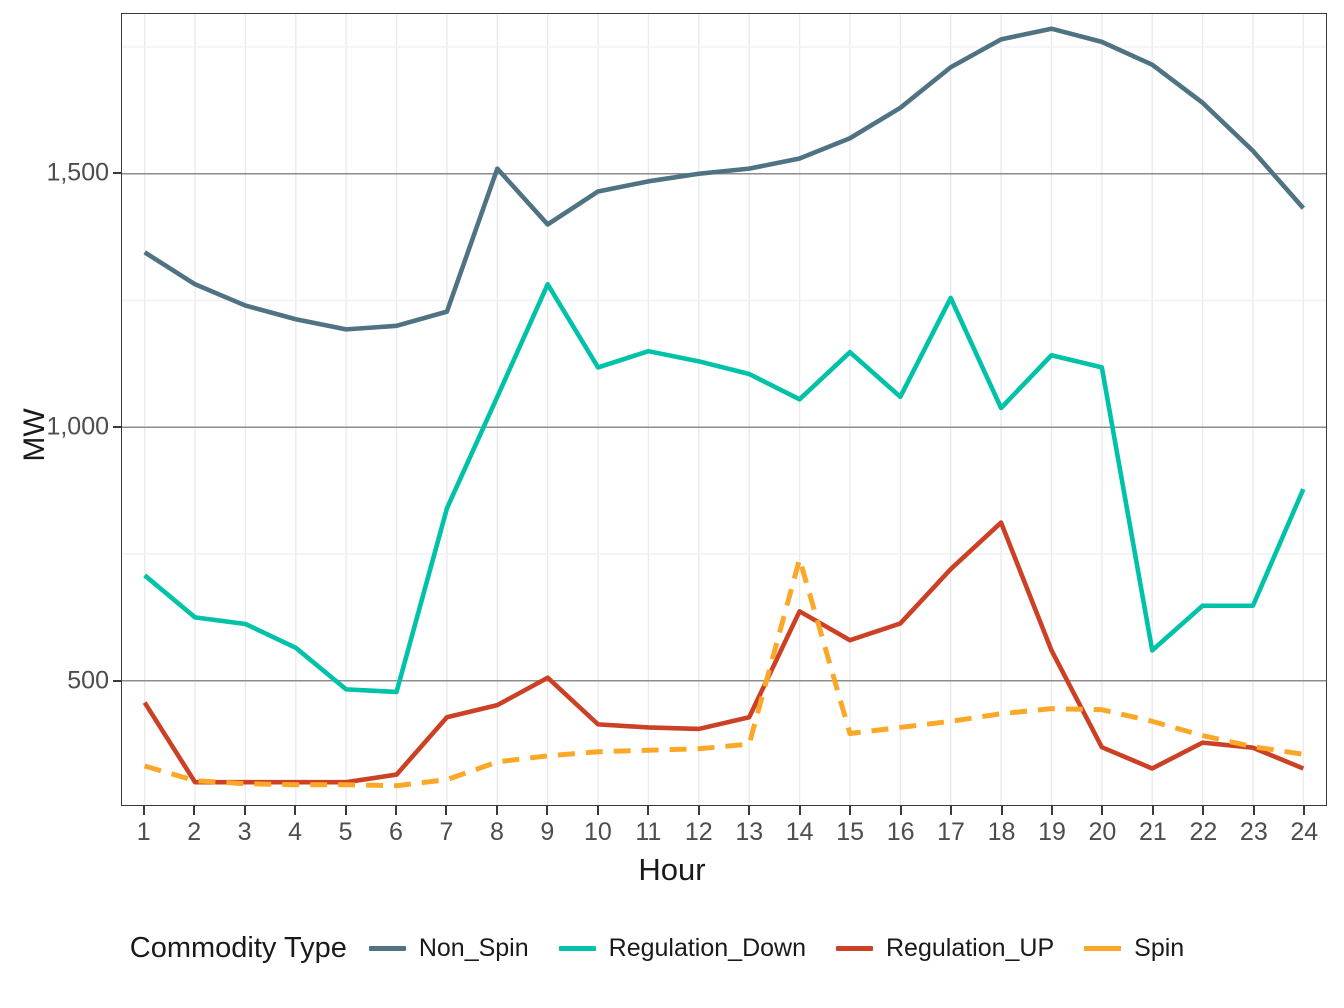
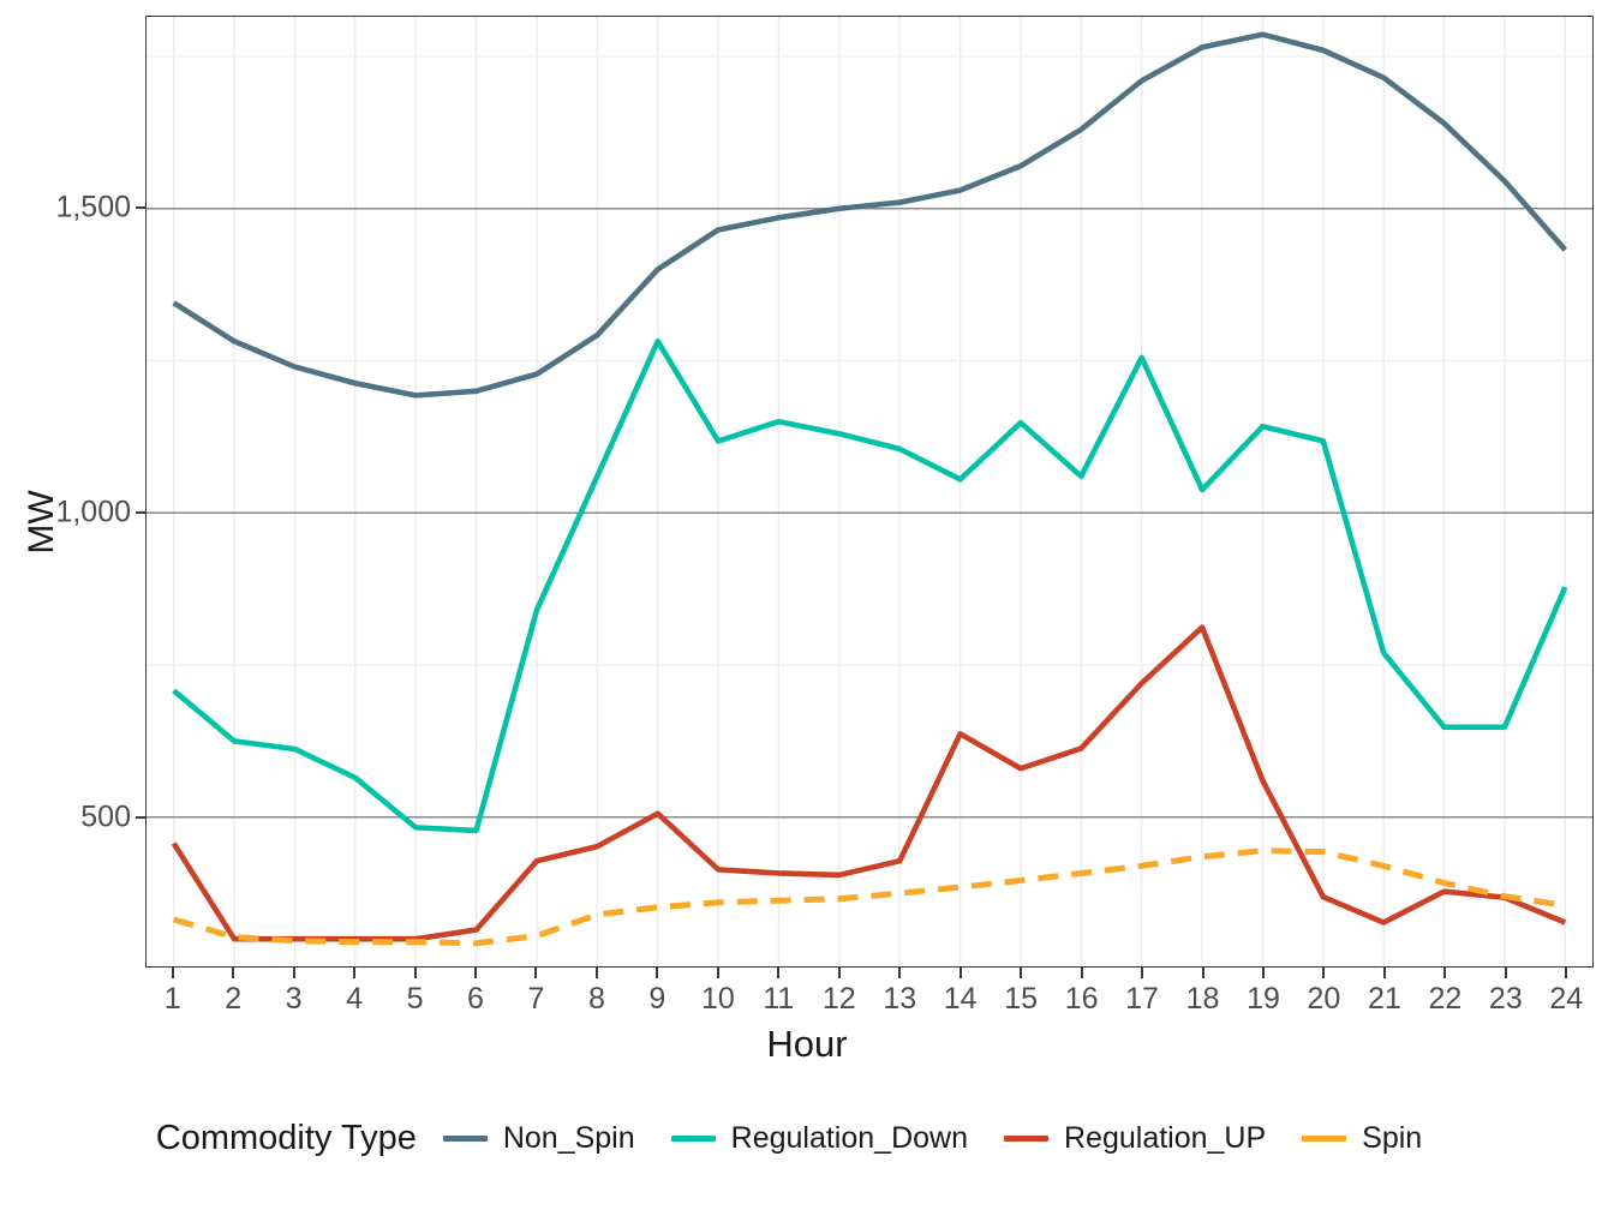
Non_Spin/8: 1510 -> 1290
Spin/14: 740 -> 380
Regulation_Down/21: 560 -> 770
